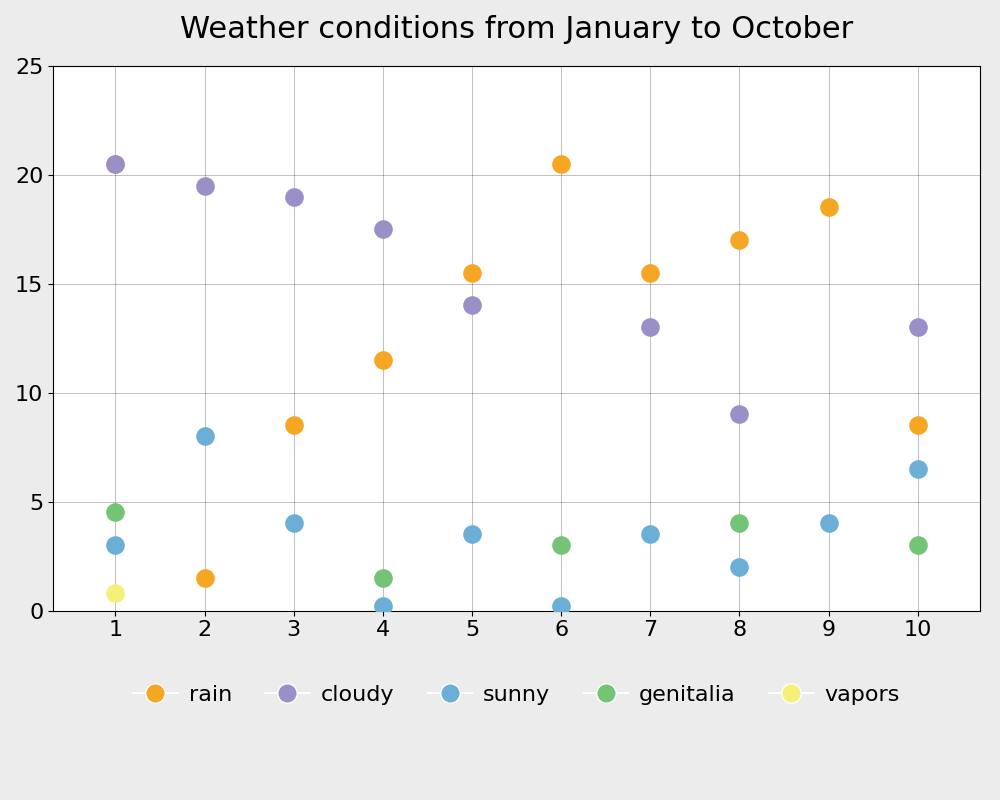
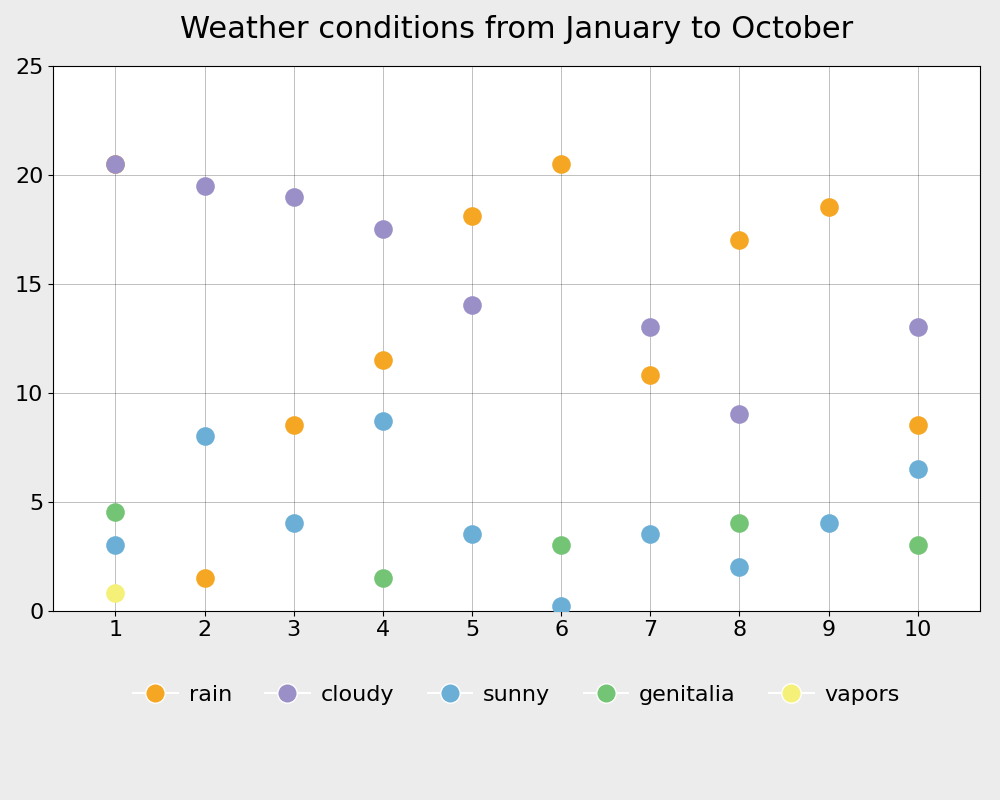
sunny/4: 0.2 -> 8.7
rain/5: 15.5 -> 18.1
rain/7: 15.5 -> 10.8
